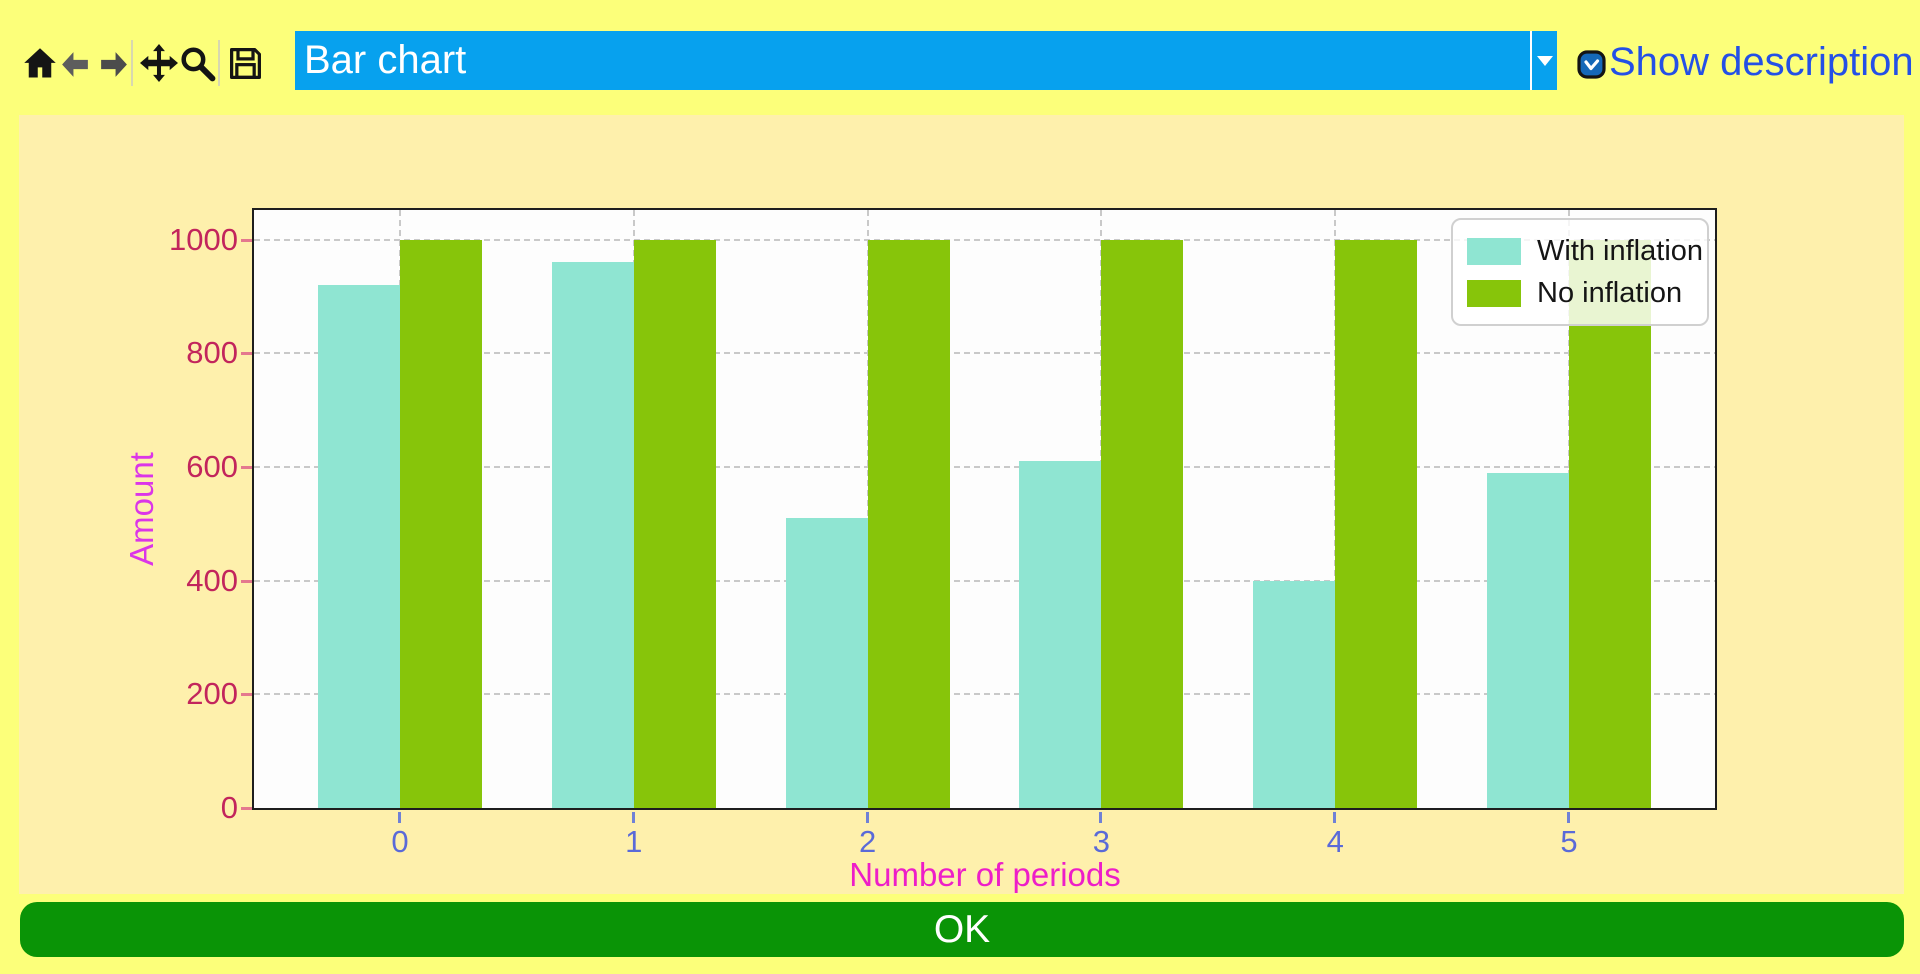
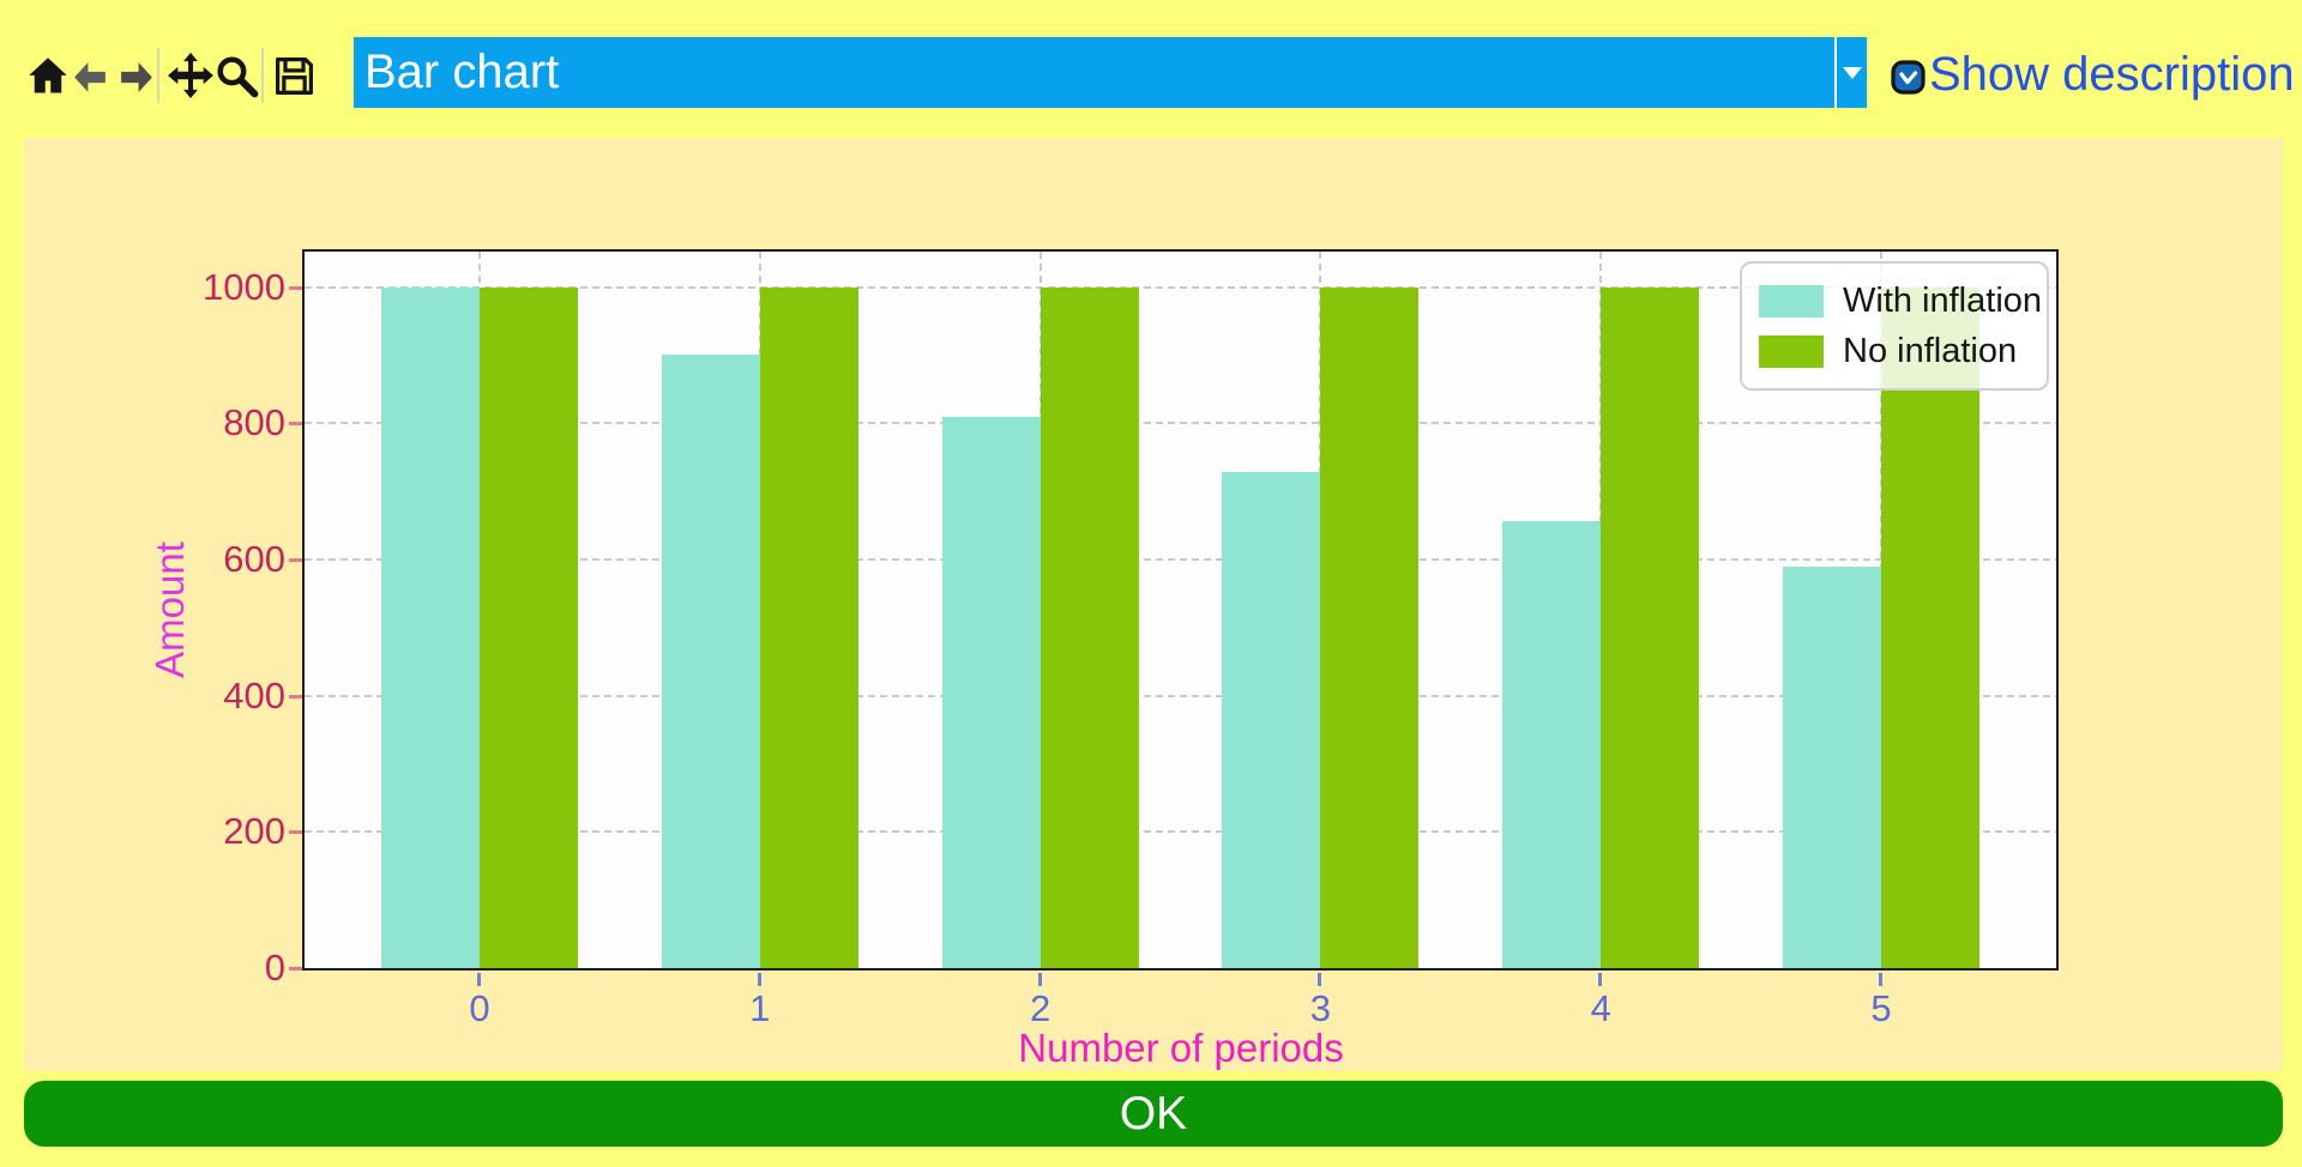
With inflation/0: 920 -> 1000
With inflation/1: 960 -> 900
With inflation/2: 510 -> 810
With inflation/3: 610 -> 730
With inflation/4: 400 -> 660
